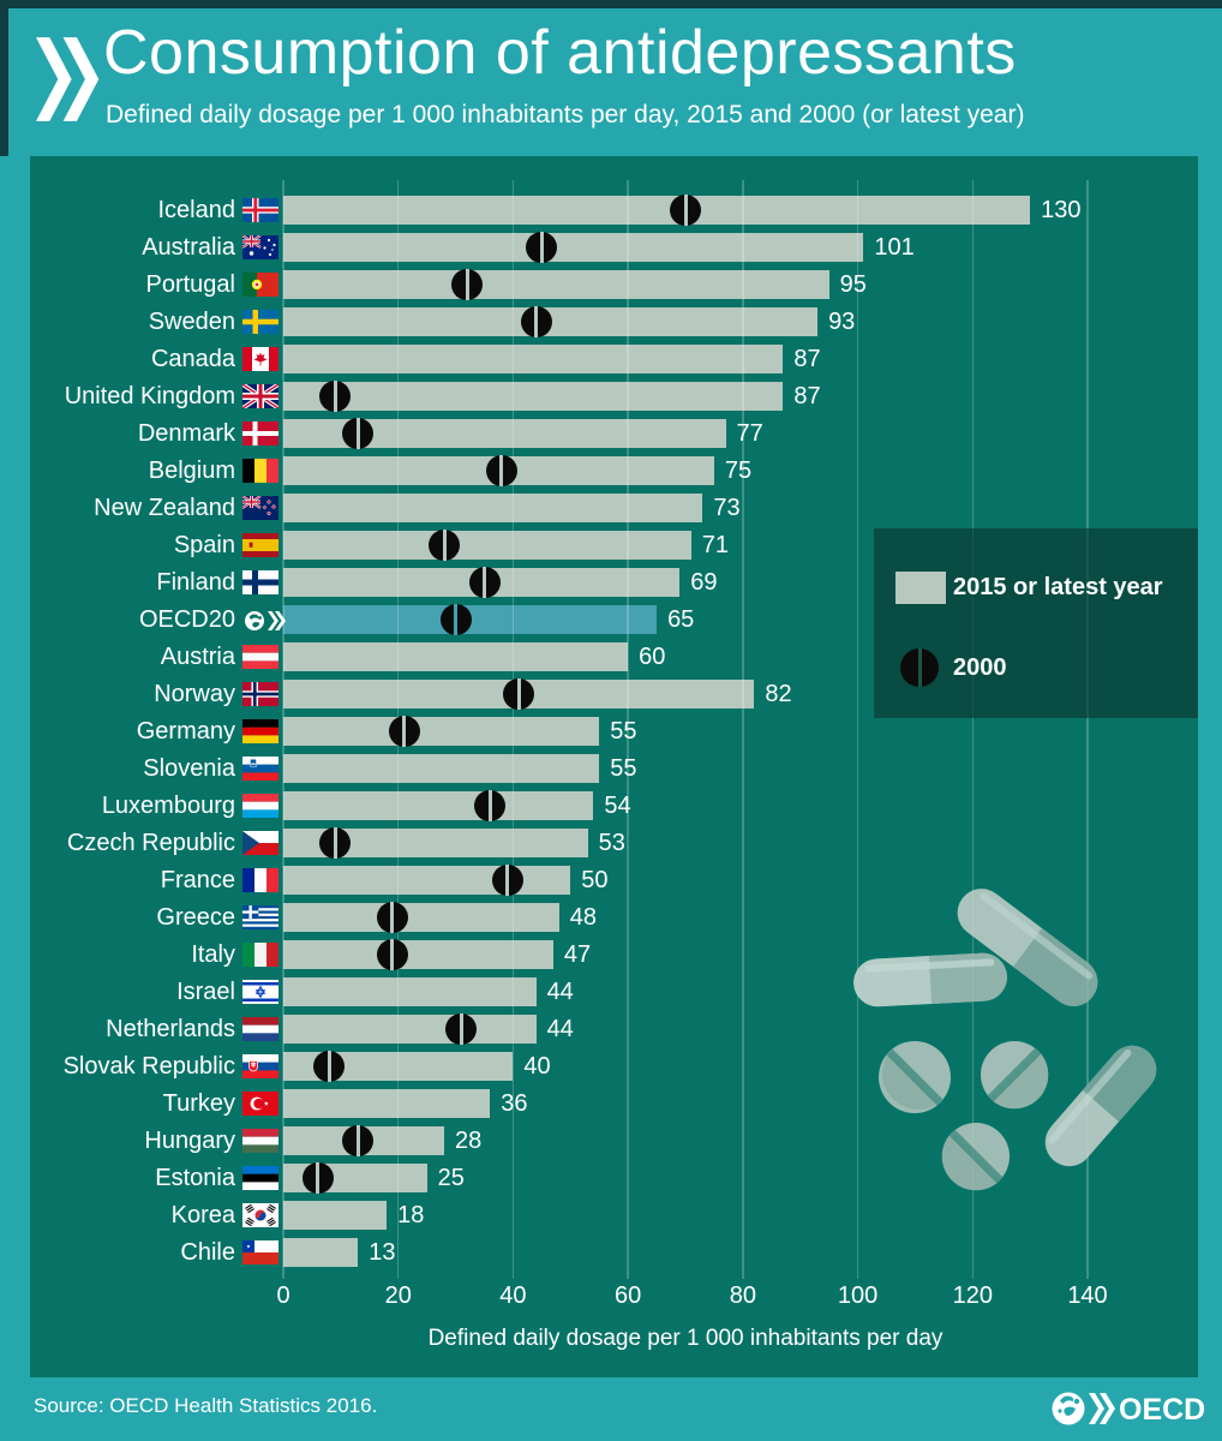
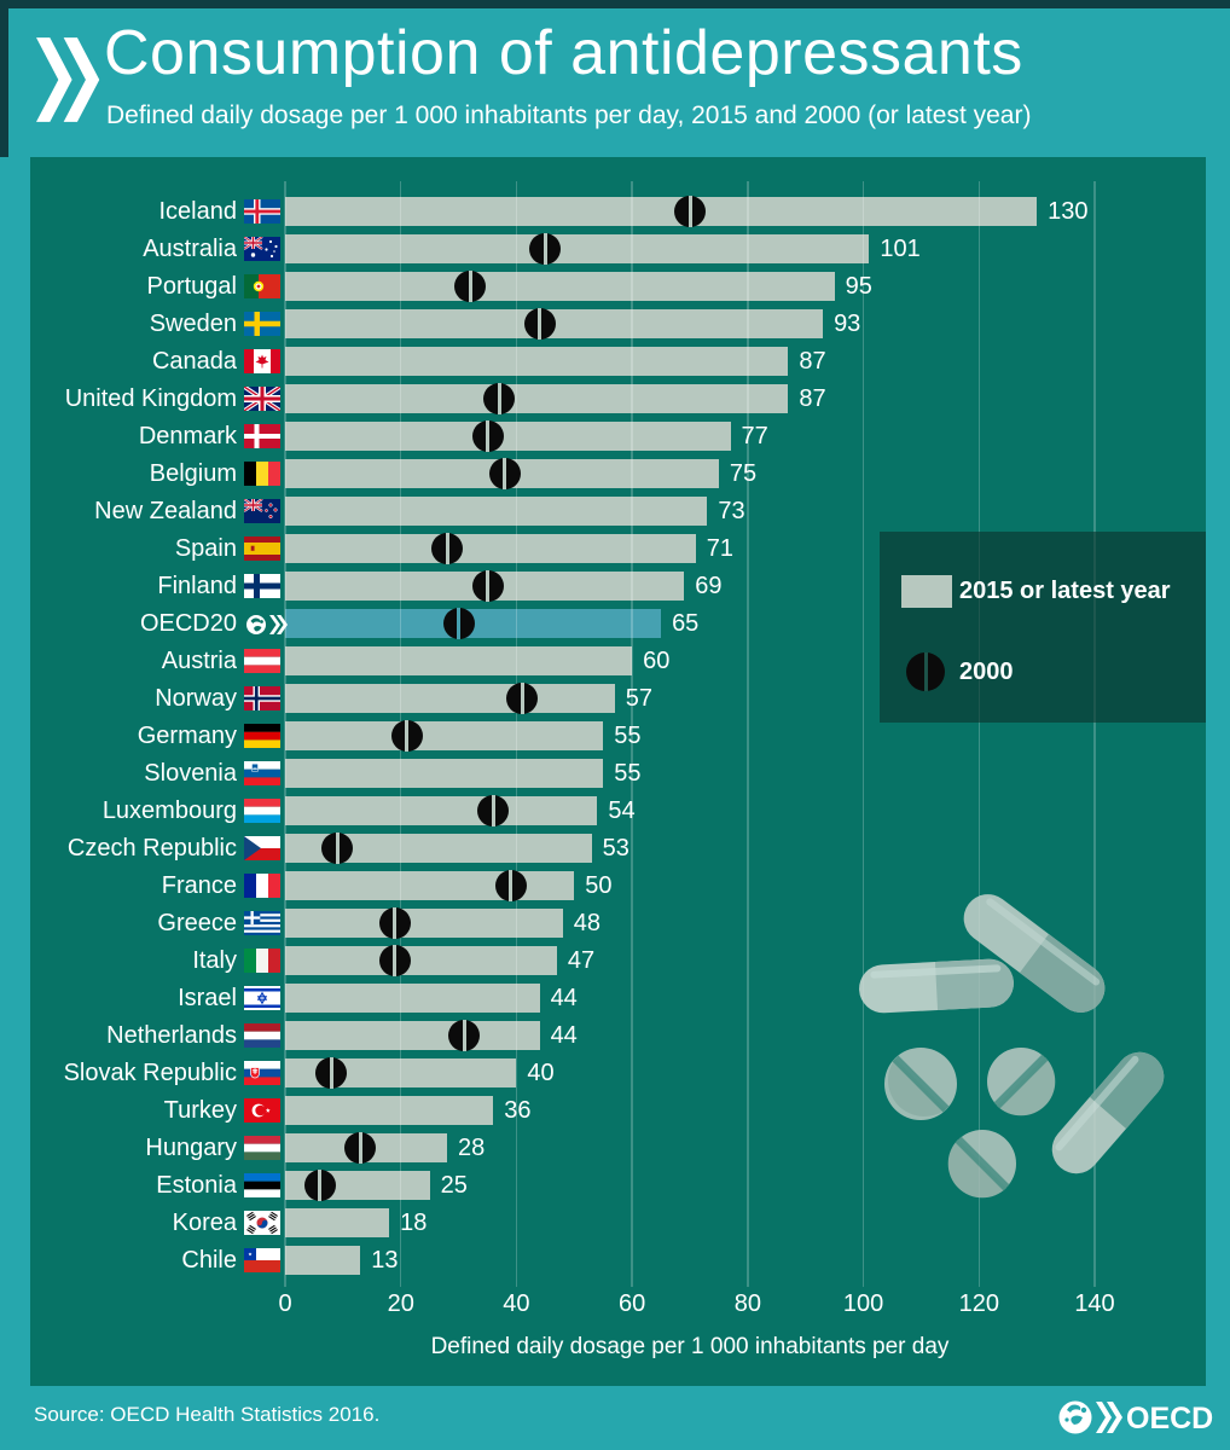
2000/United Kingdom: 9 -> 37
2000/Denmark: 13 -> 35
2015 or latest year/Norway: 82 -> 57
